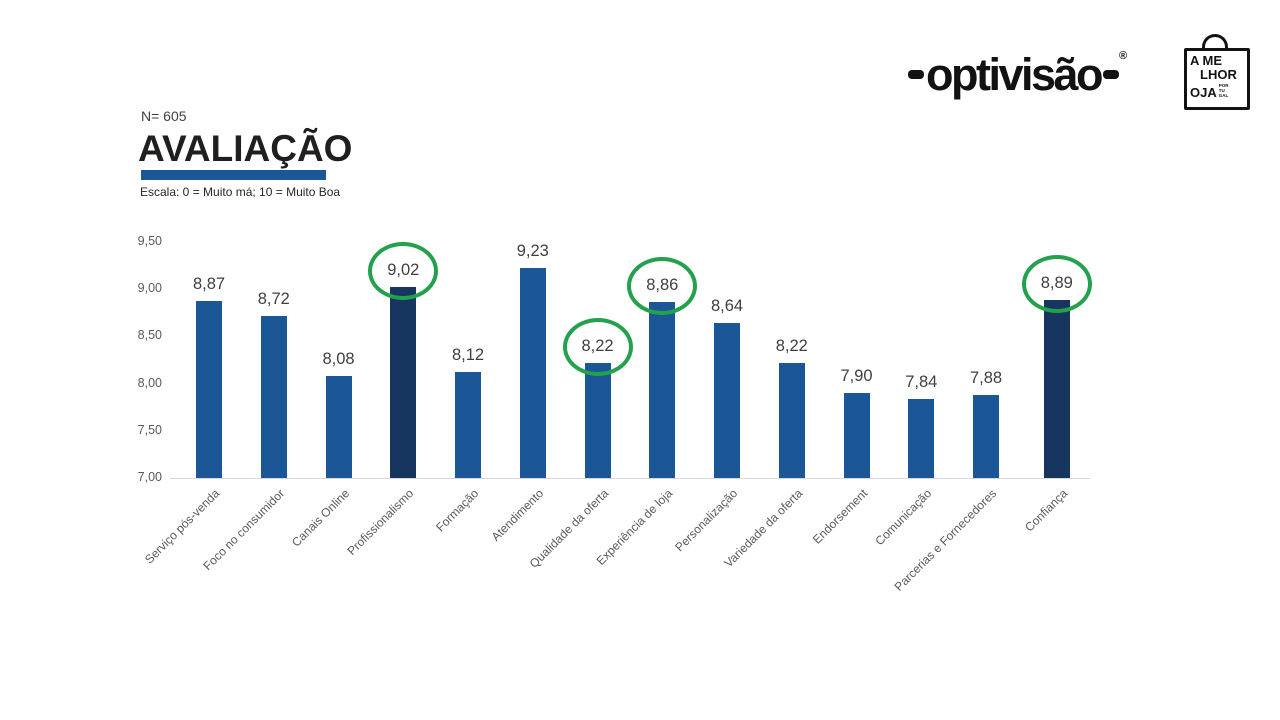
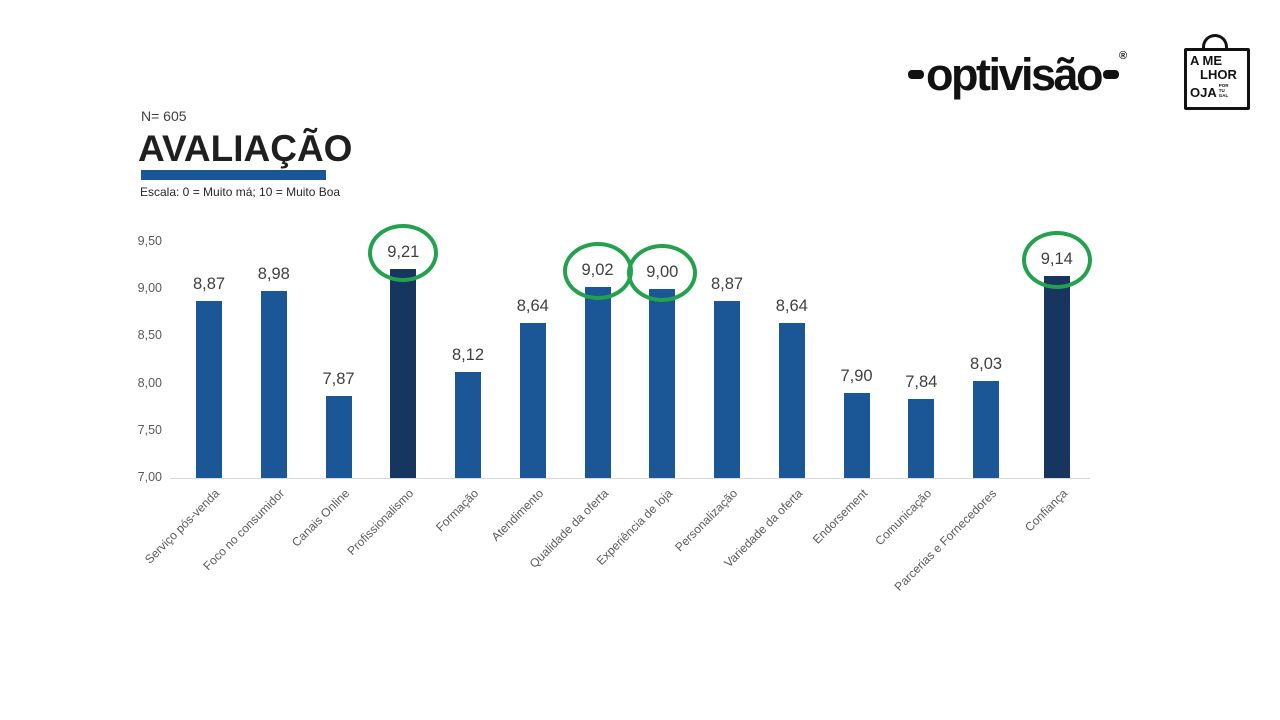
Foco no consumidor: 8,72 -> 8,98
Canais Online: 8,08 -> 7,87
Profissionalismo: 9,02 -> 9,21
Atendimento: 9,23 -> 8,64
Qualidade da oferta: 8,22 -> 9,02
Experiência de loja: 8,86 -> 9,00
Personalização: 8,64 -> 8,87
Variedade da oferta: 8,22 -> 8,64
Parcerias e Fornecedores: 7,88 -> 8,03
Confiança: 8,89 -> 9,14
